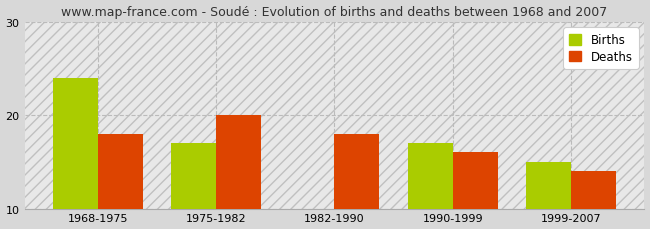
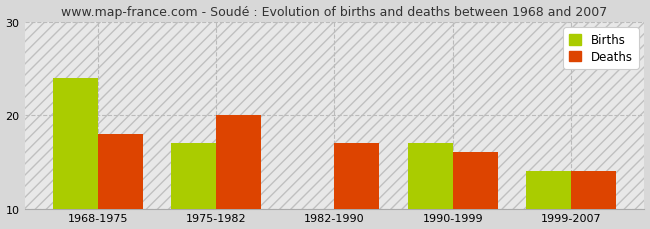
Deaths/1982-1990: 18 -> 17
Births/1999-2007: 15 -> 14
